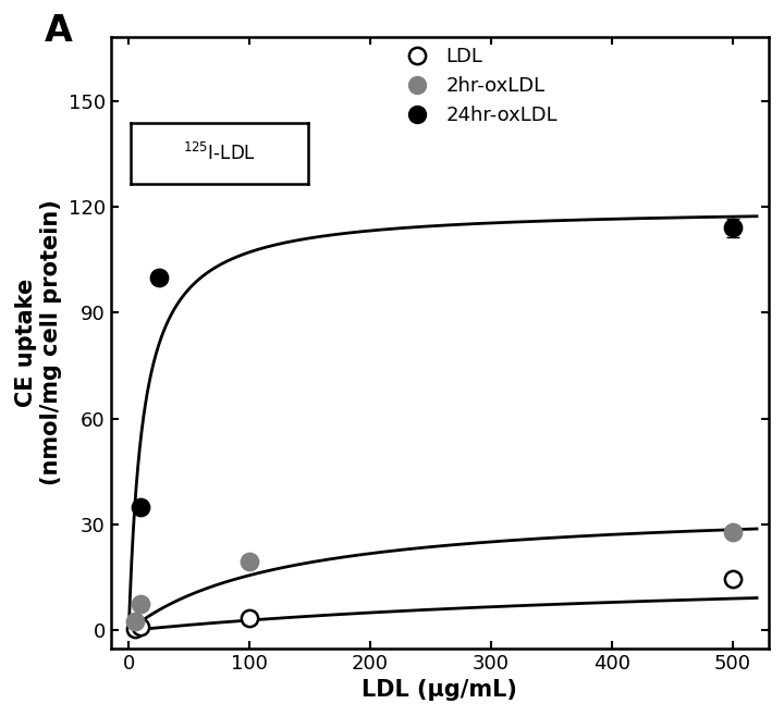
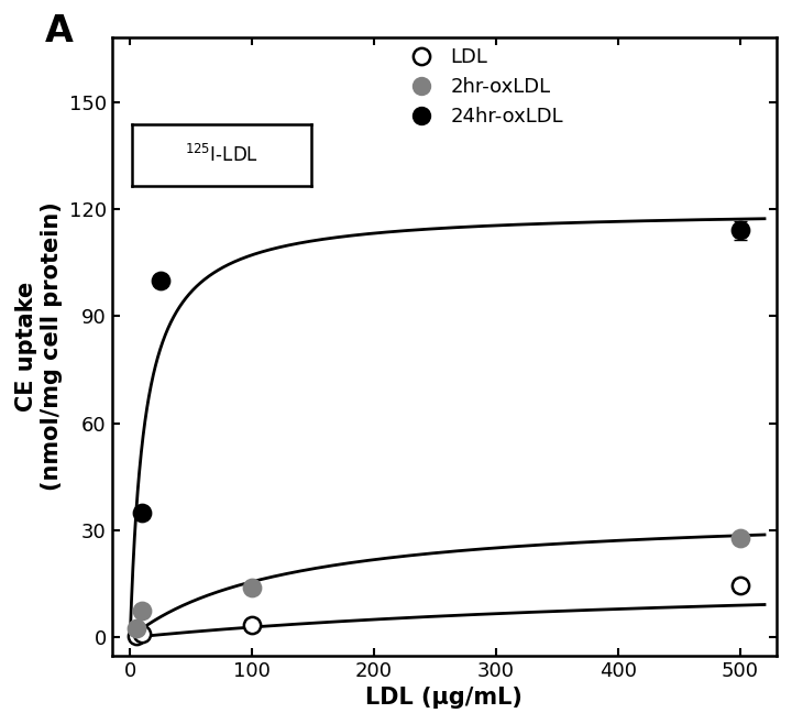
2hr-oxLDL/100: 19.5 -> 14.0
